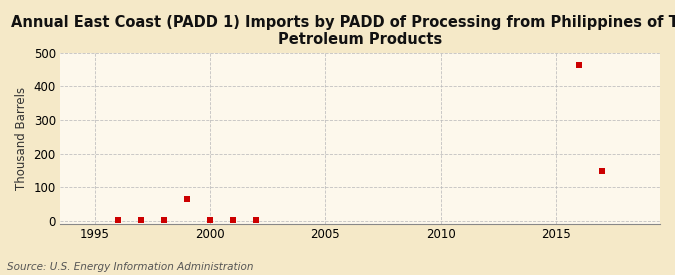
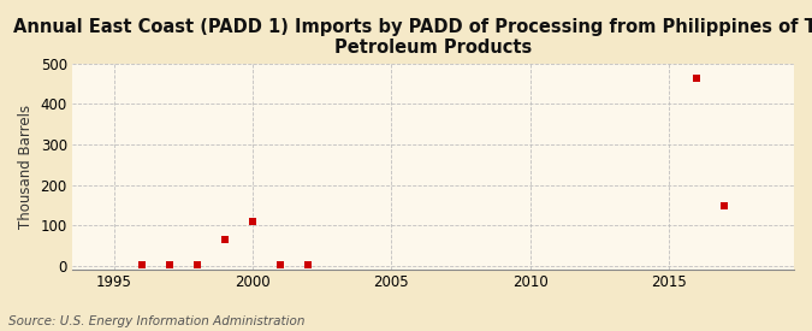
2000: 3 -> 110
